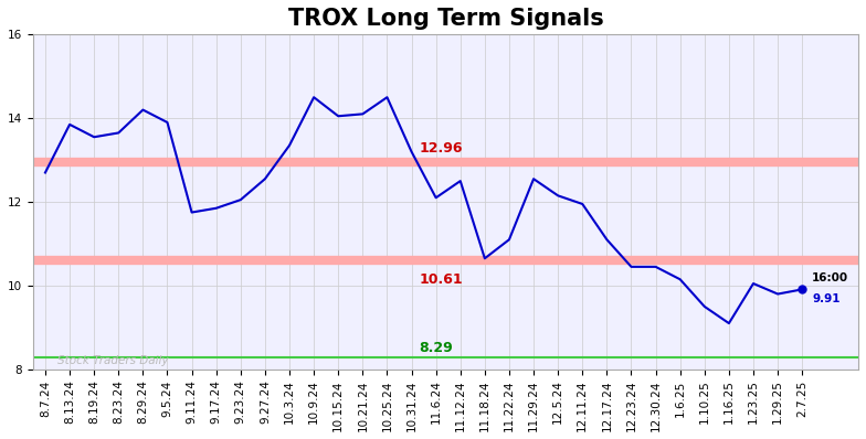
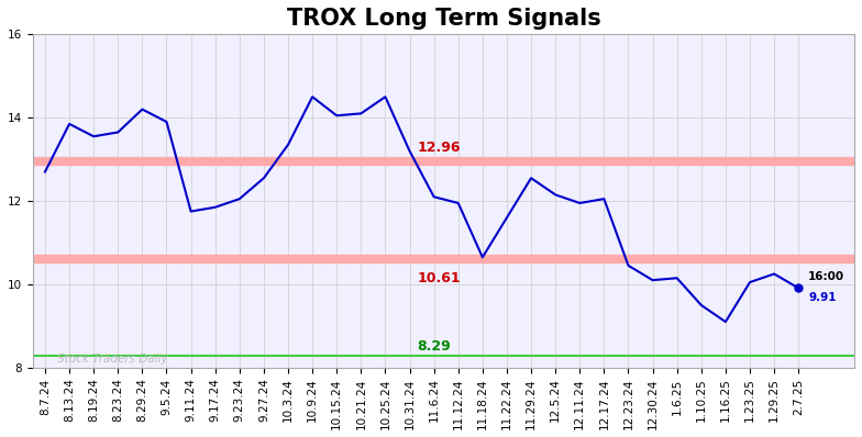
11.12.24: 12.50 -> 11.95
11.22.24: 11.10 -> 11.60
12.17.24: 11.10 -> 12.05
12.30.24: 10.45 -> 10.10
1.29.25: 9.80 -> 10.25
